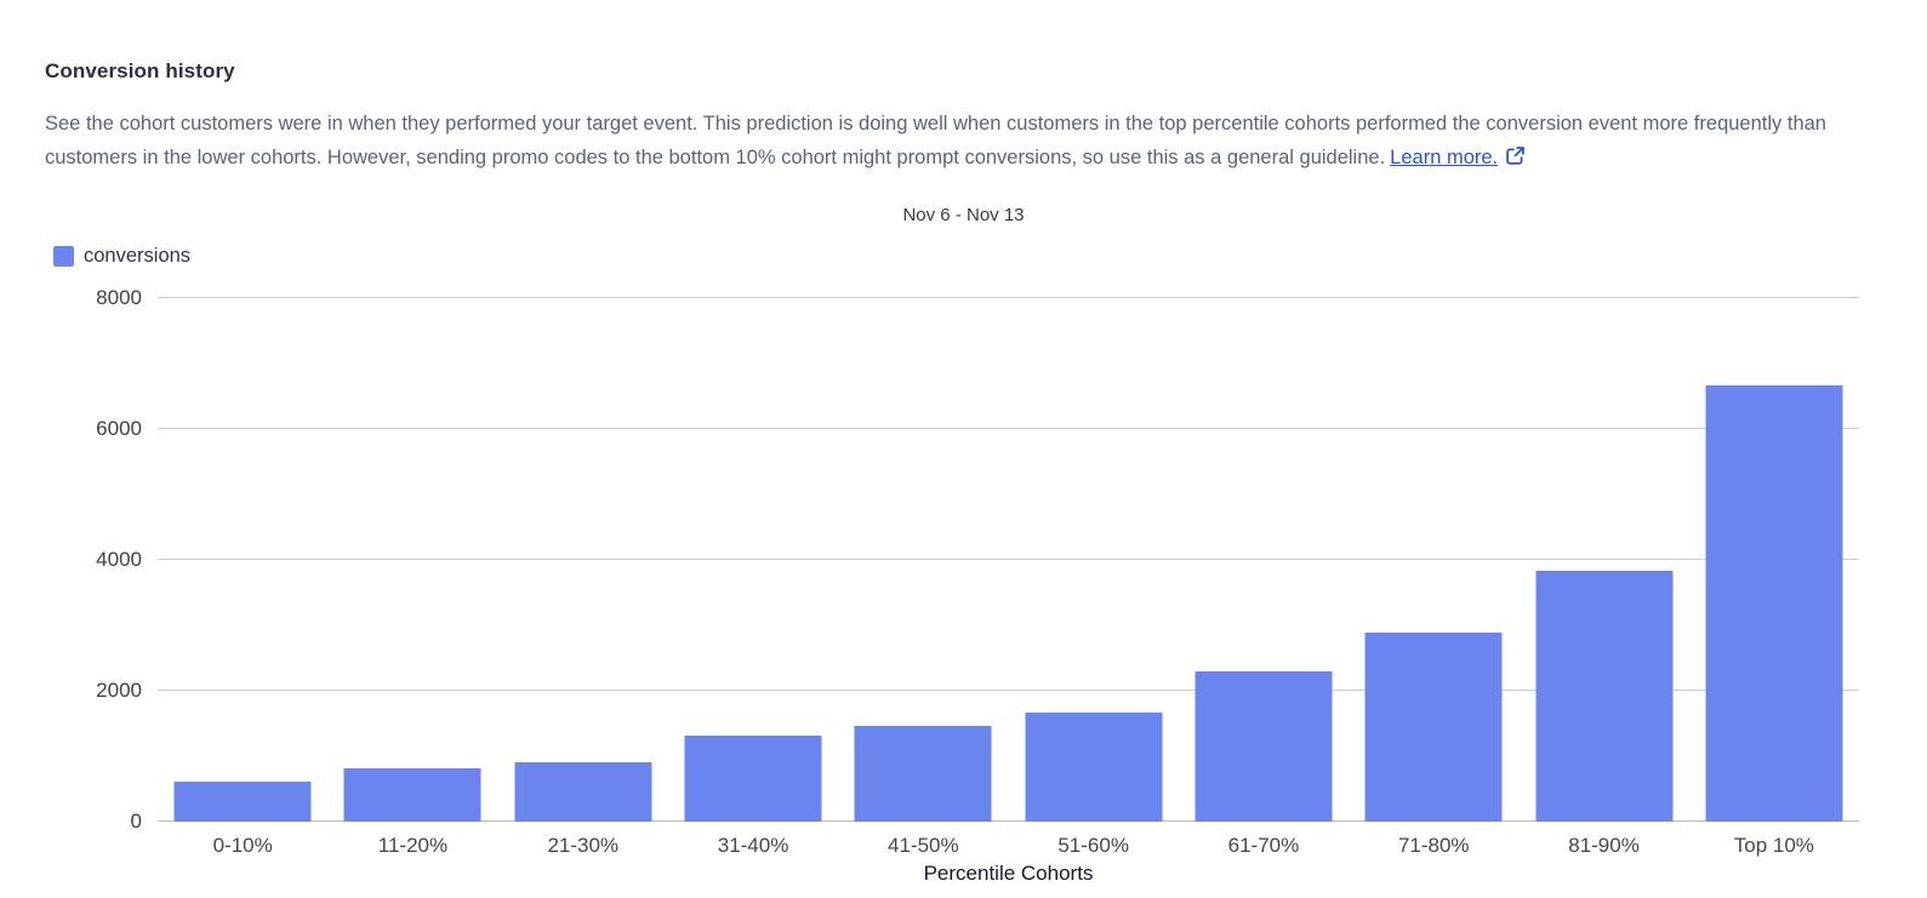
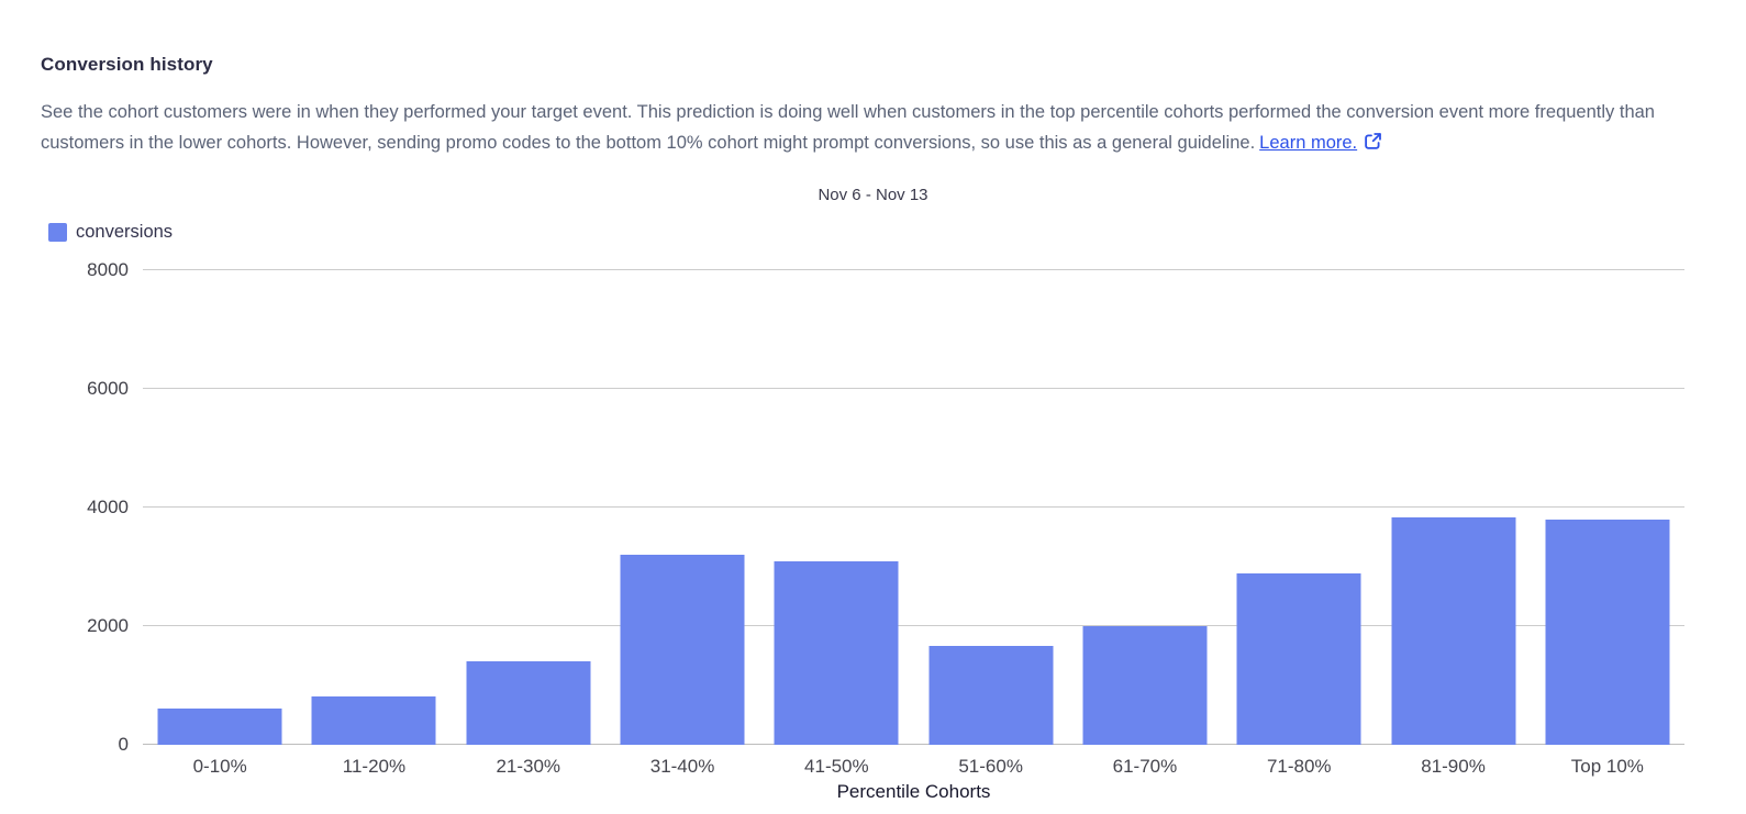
21-30%: 900 -> 1400
31-40%: 1300 -> 3200
41-50%: 1500 -> 3100
61-70%: 2300 -> 2000
Top 10%: 6700 -> 3800
